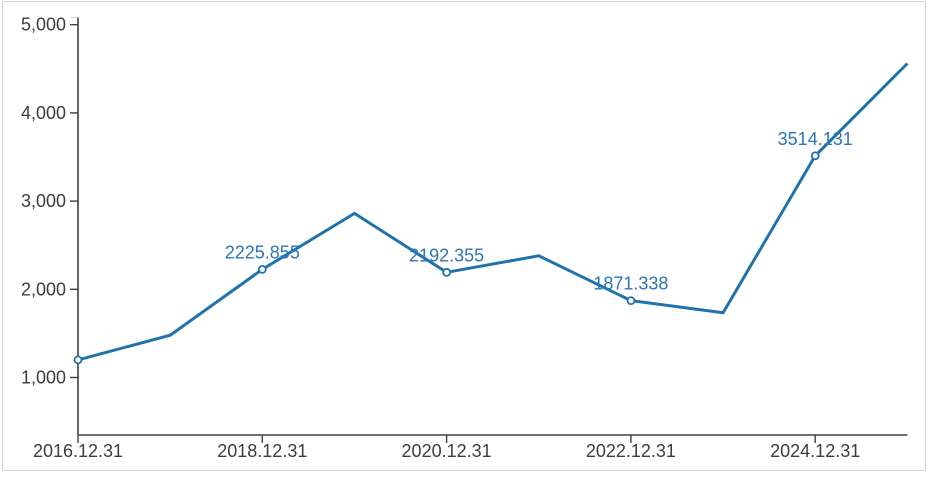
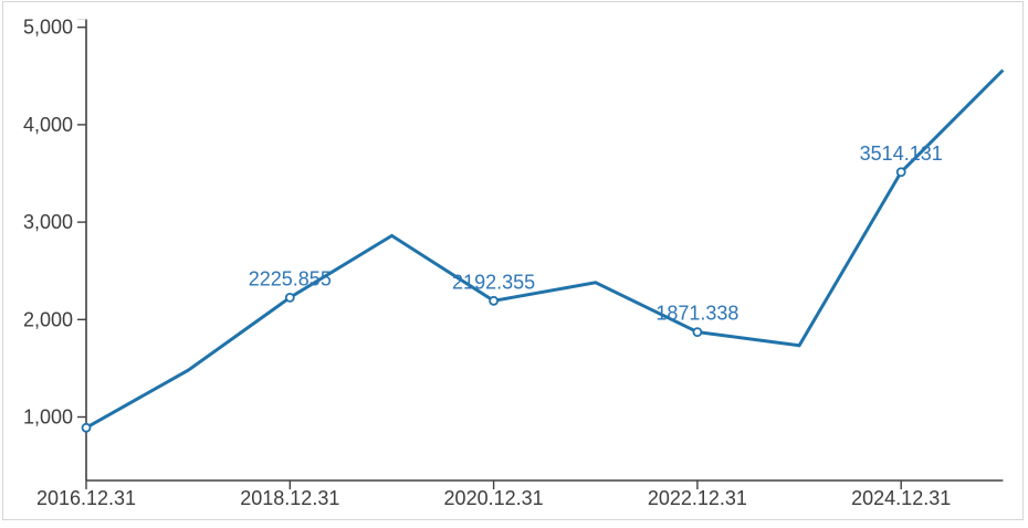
2016.12.31: 1200 -> 900
